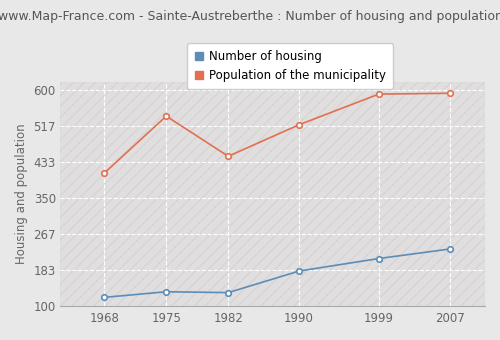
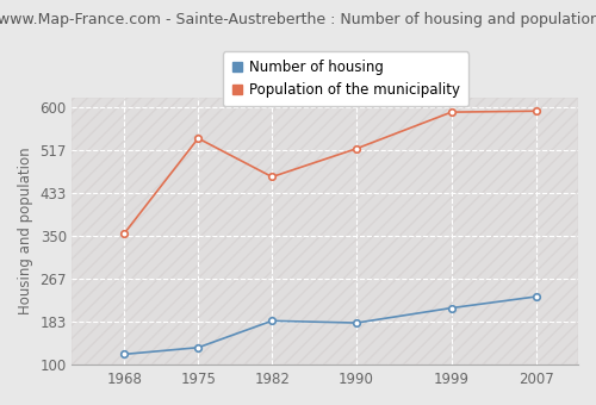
Population of the municipality/1968: 408 -> 355
Number of housing/1982: 131 -> 185
Population of the municipality/1982: 447 -> 465
